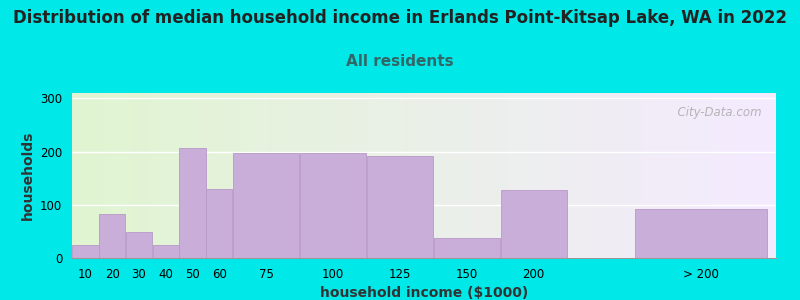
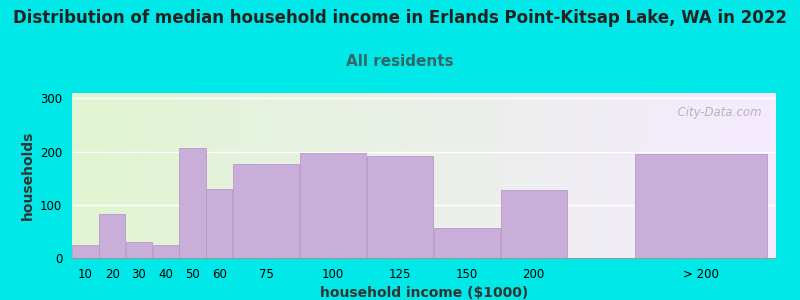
30: 48 -> 30
75: 198 -> 176
150: 37 -> 56
> 200: 92 -> 196
